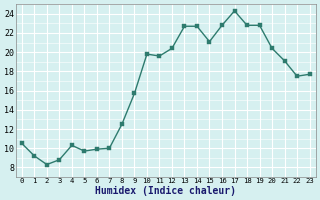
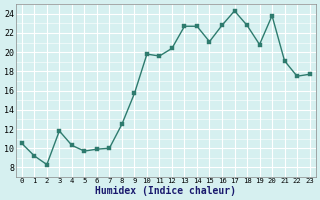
3: 8.8 -> 11.8
19: 22.8 -> 20.8
20: 20.4 -> 23.8
